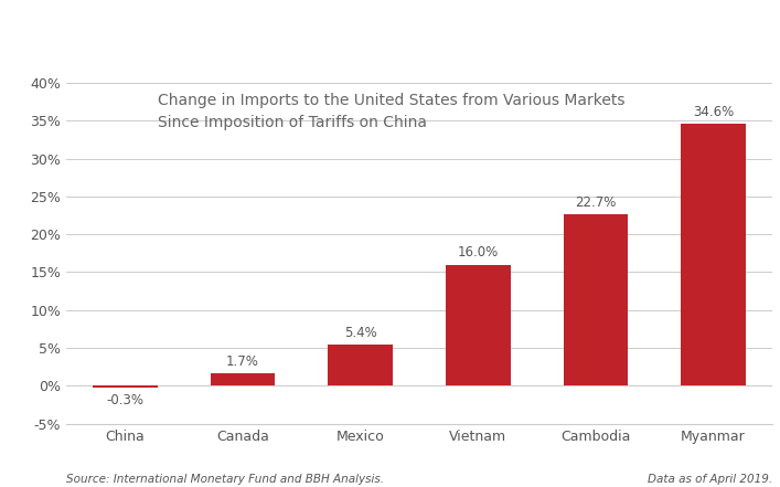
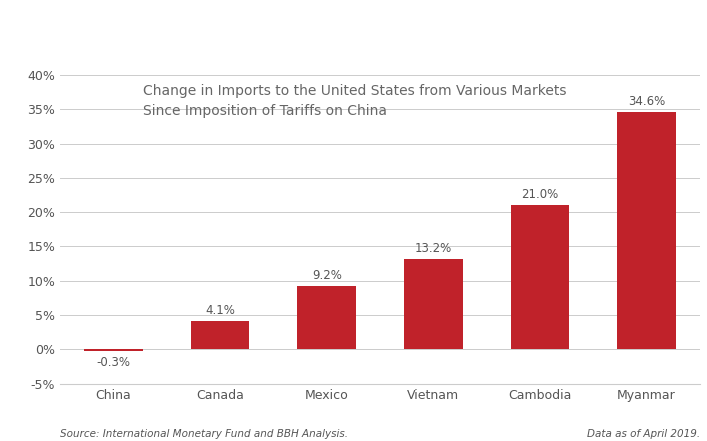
Canada: 1.7% -> 4.1%
Mexico: 5.4% -> 9.2%
Vietnam: 16.0% -> 13.2%
Cambodia: 22.7% -> 21.0%
